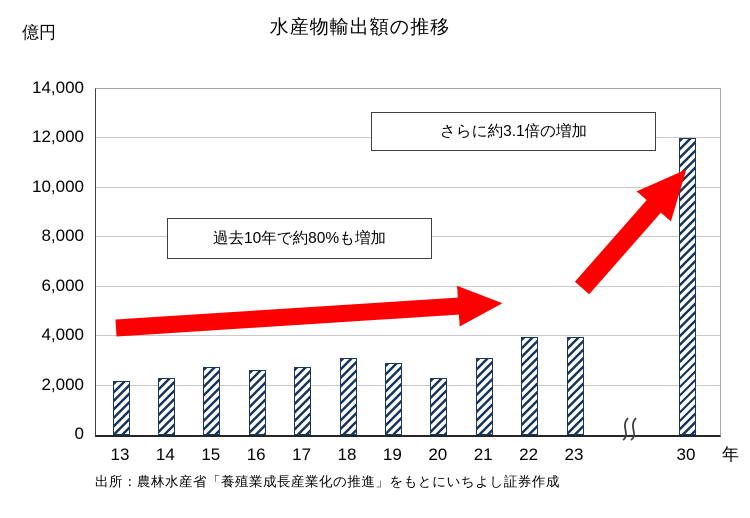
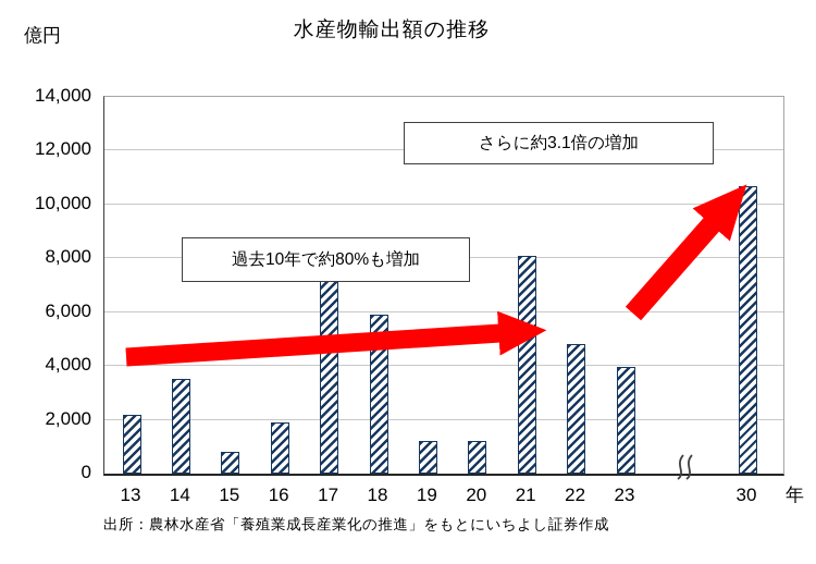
14: 2300 -> 3500
15: 2800 -> 800
16: 2600 -> 1900
17: 2800 -> 7700
18: 3100 -> 5900
19: 2900 -> 1200
20: 2300 -> 1200
21: 3100 -> 8100
22: 4000 -> 4800
30: 12000 -> 10700
